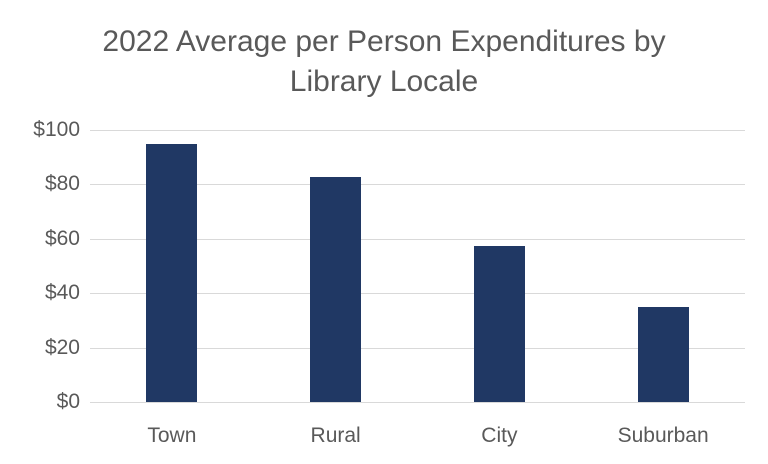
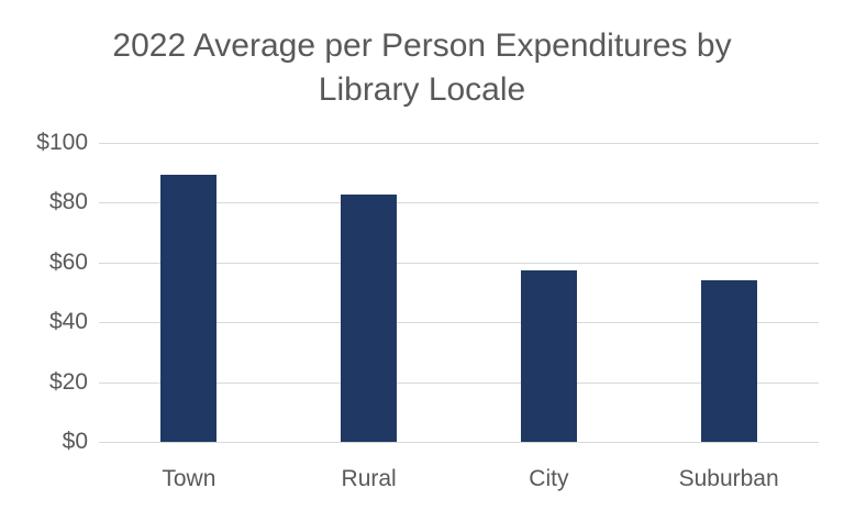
Town: $95 -> $89
Suburban: $35 -> $54
